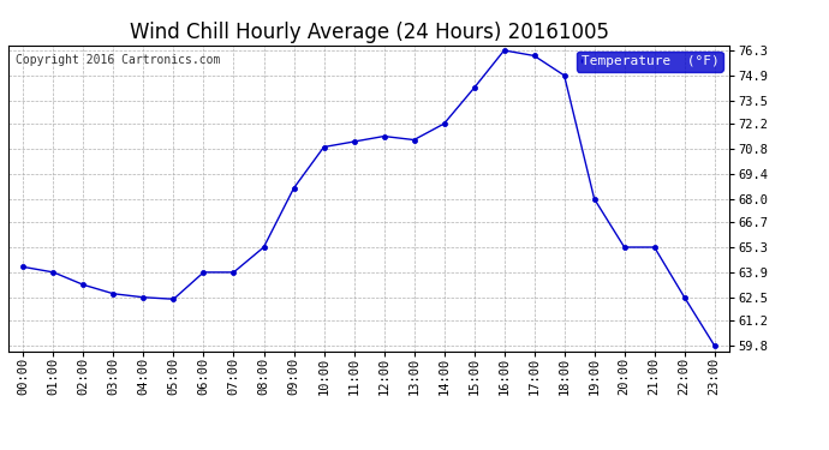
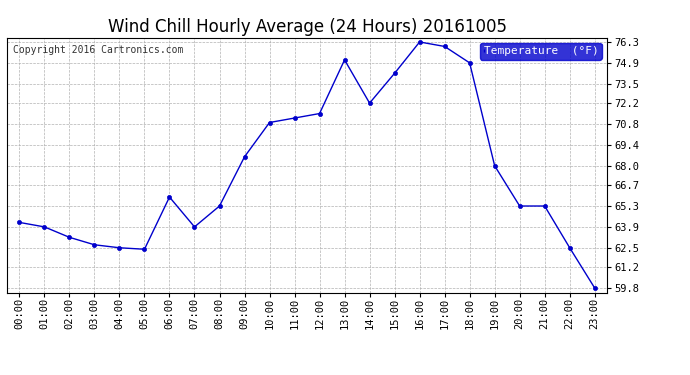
06:00: 63.9 -> 65.9
13:00: 71.3 -> 75.1
